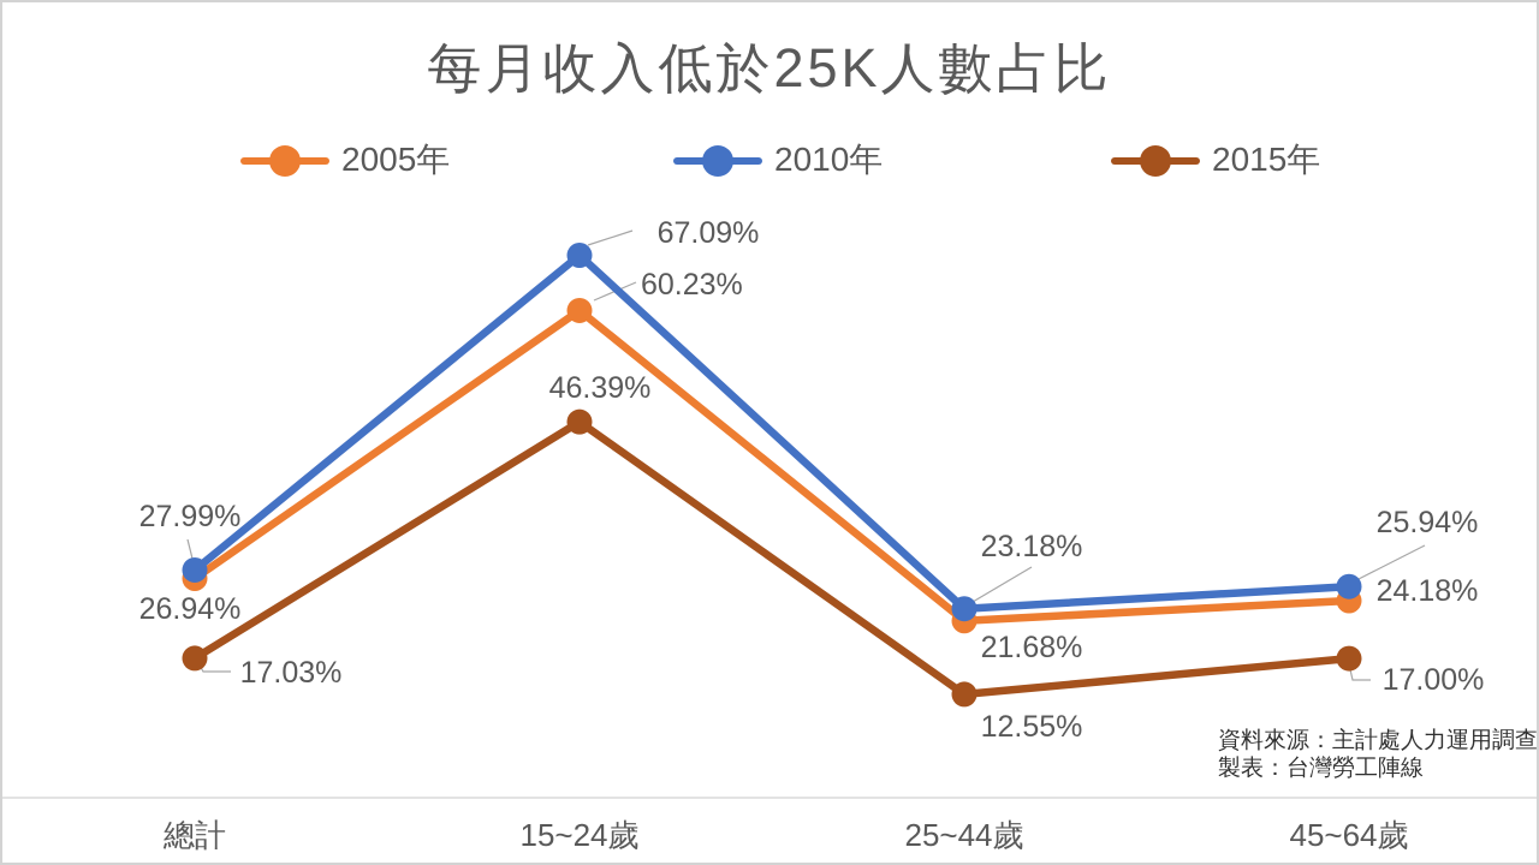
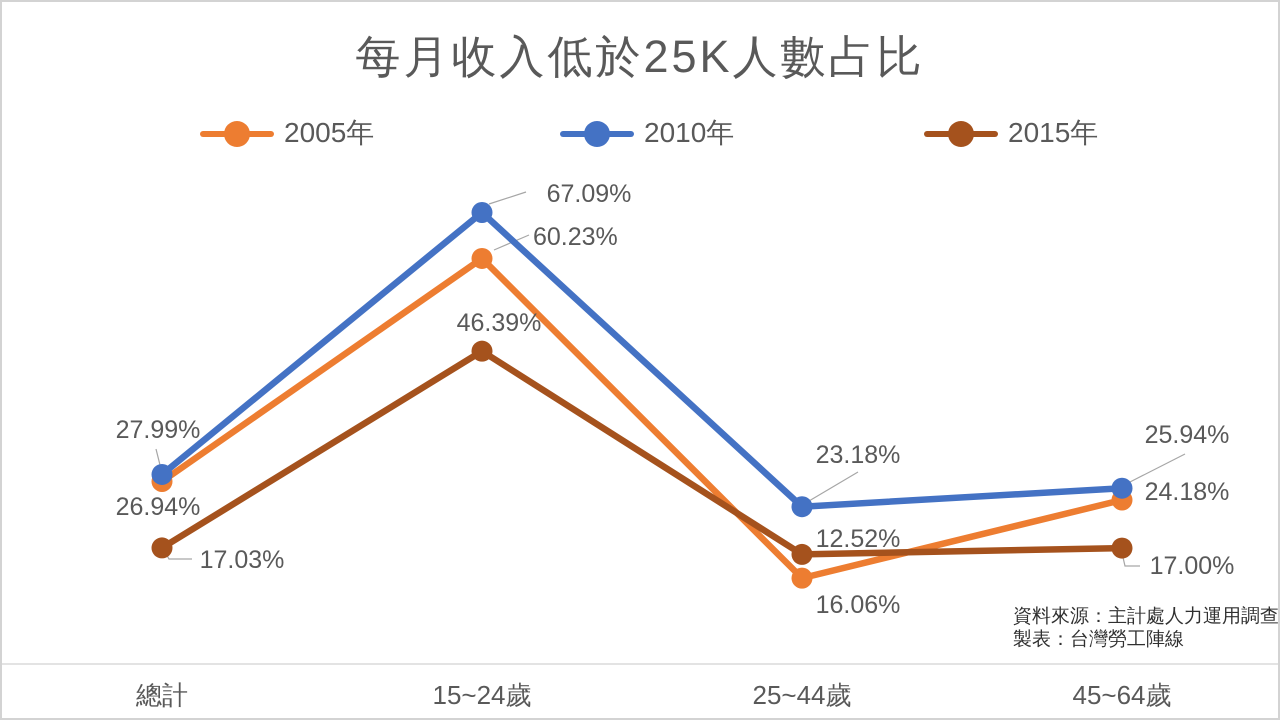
2005年/25~44歲: 21.68% -> 12.52%
2015年/25~44歲: 12.55% -> 16.06%
